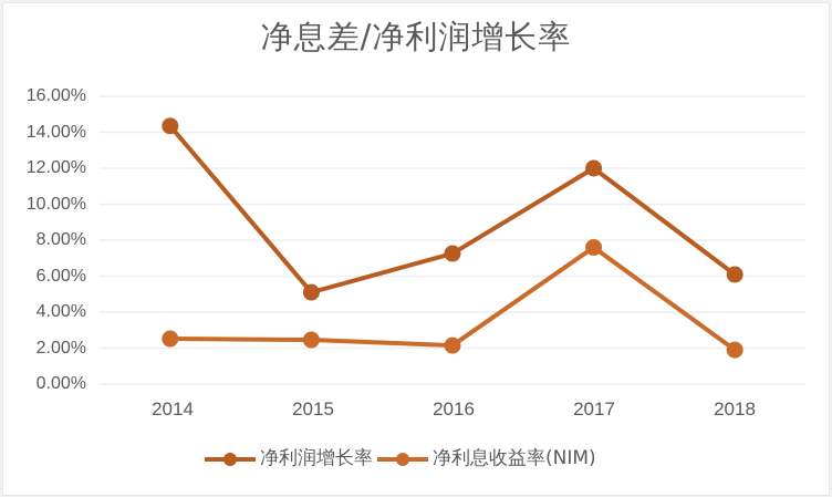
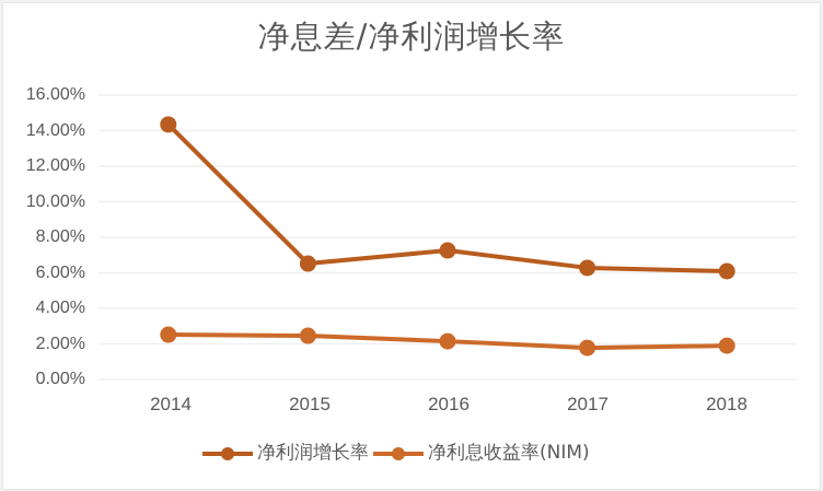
净利润增长率/2015: 5.1% -> 6.5%
净利润增长率/2017: 12.0% -> 6.3%
净利息收益率(NIM)/2017: 7.6% -> 1.8%
